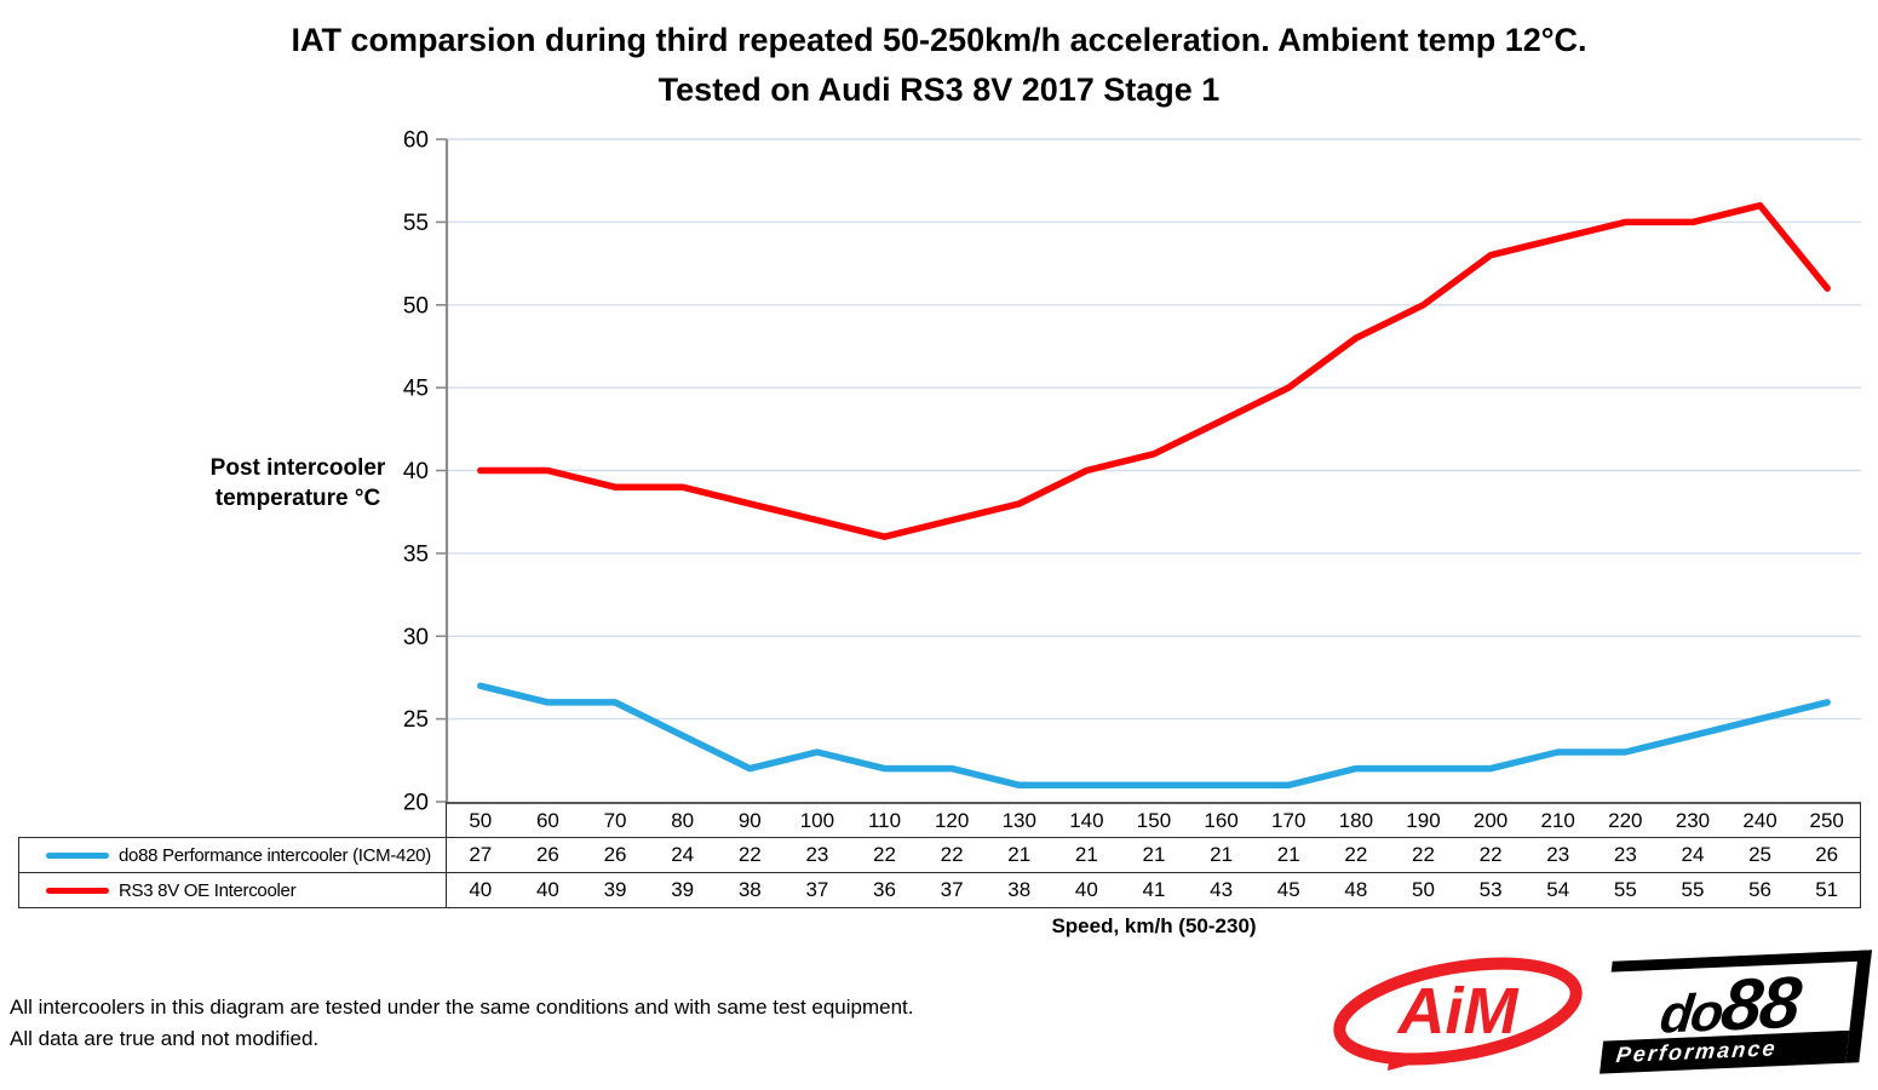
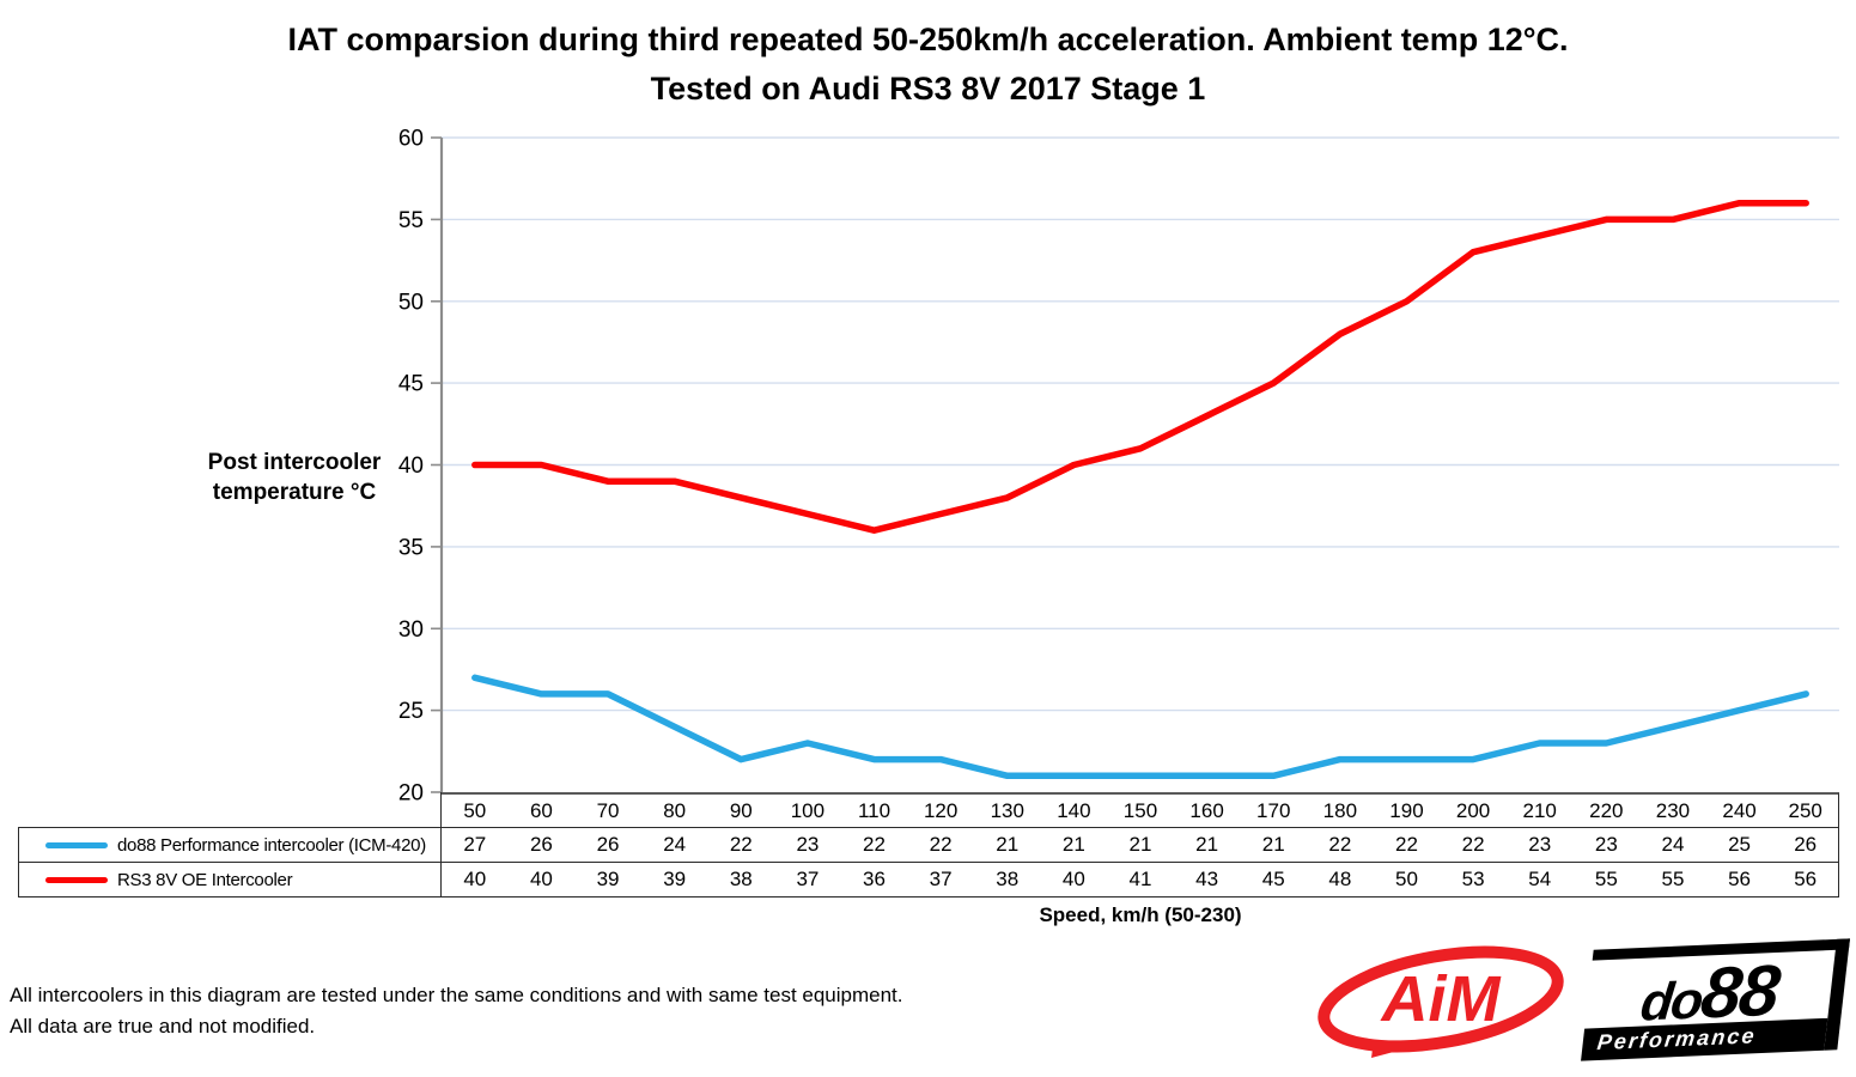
RS3 8V OE Intercooler/250: 51 -> 56
